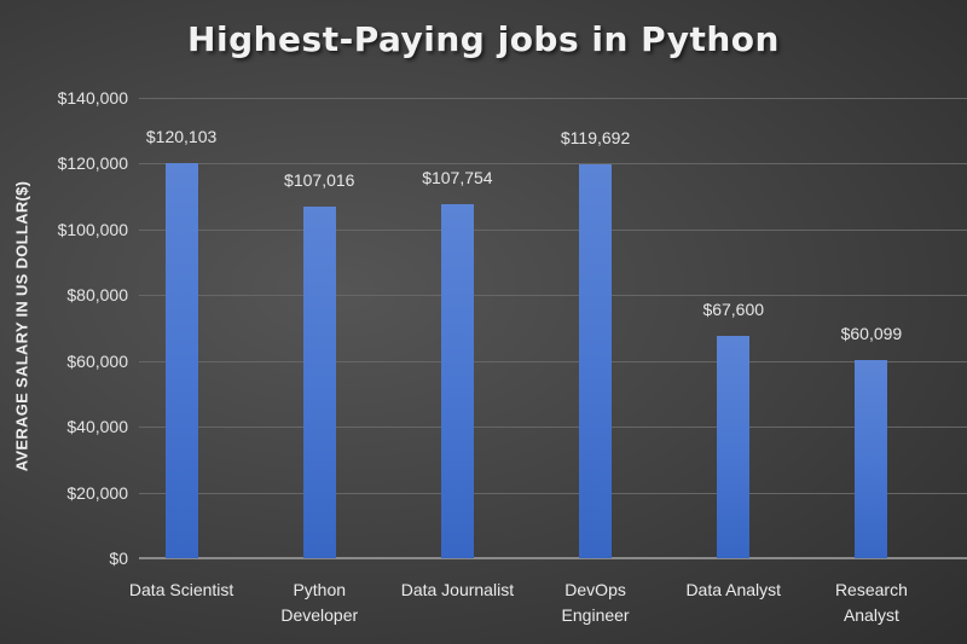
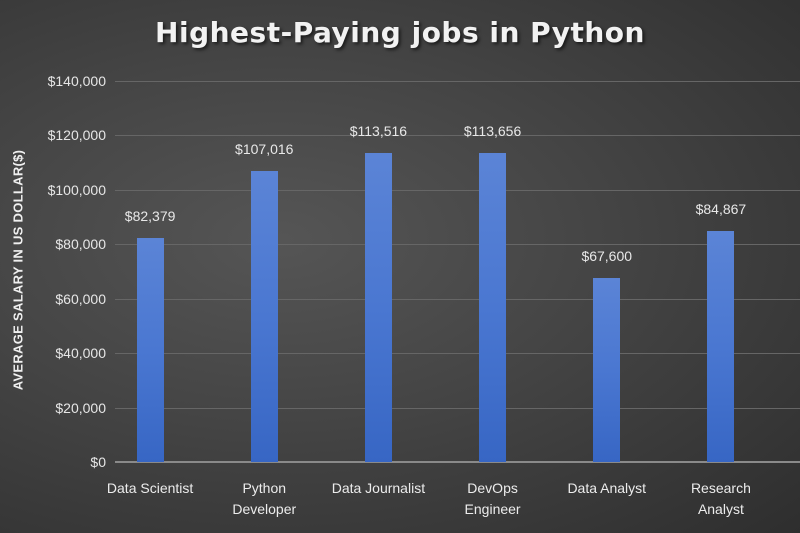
Data Scientist: $120,103 -> $82,379
Data Journalist: $107,754 -> $113,516
DevOps Engineer: $119,692 -> $113,656
Research Analyst: $60,099 -> $84,867
